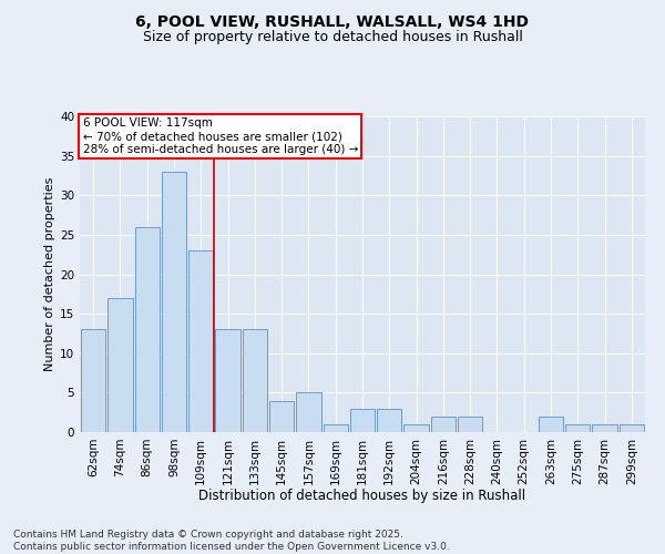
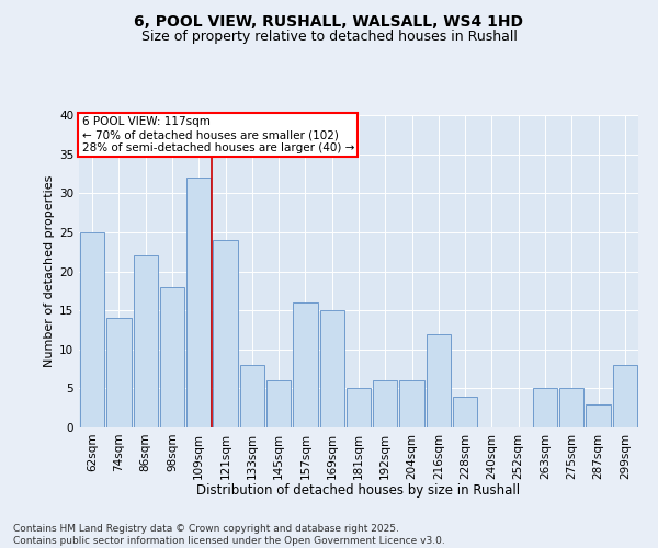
62sqm: 13 -> 25
74sqm: 17 -> 14
86sqm: 26 -> 22
98sqm: 33 -> 18
109sqm: 23 -> 32
121sqm: 13 -> 24
133sqm: 13 -> 8
145sqm: 4 -> 6
157sqm: 5 -> 16
169sqm: 1 -> 15
181sqm: 3 -> 5
192sqm: 3 -> 6
204sqm: 1 -> 6
216sqm: 2 -> 12
228sqm: 2 -> 4
263sqm: 2 -> 5
275sqm: 1 -> 5
287sqm: 1 -> 3
299sqm: 1 -> 8
